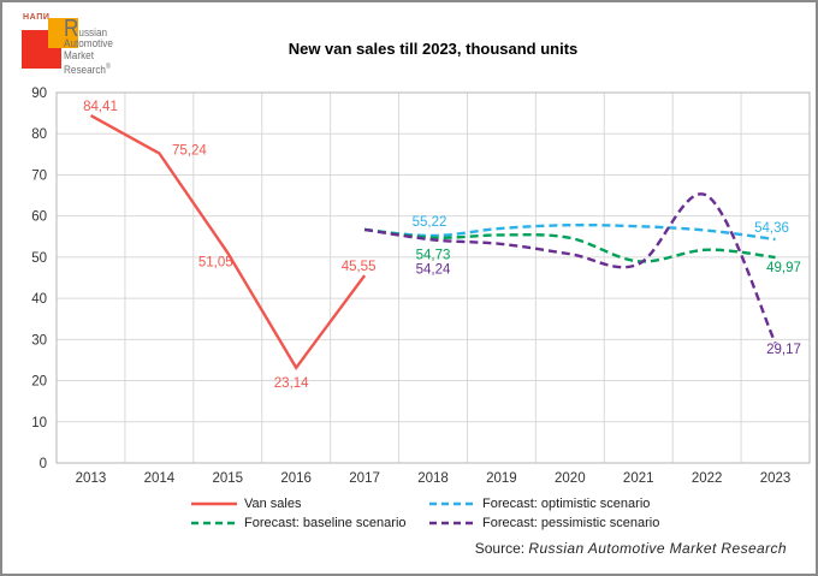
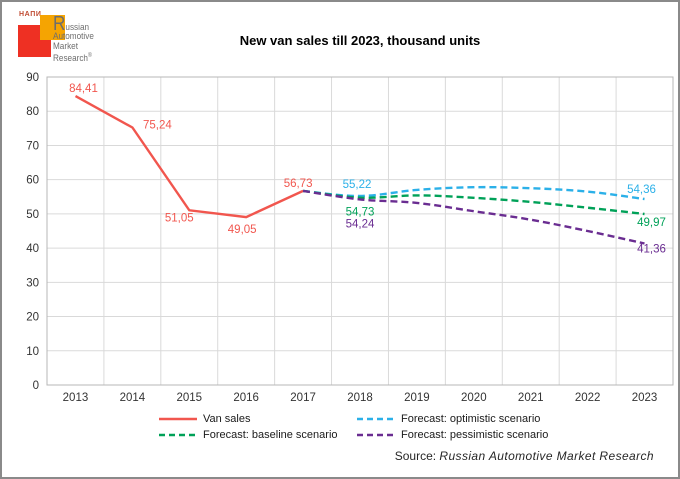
Van sales/2016: 23,14 -> 49,05
Van sales/2017: 45,55 -> 56,73
Forecast: baseline scenario/2021: 49 -> 54
Forecast: pessimistic scenario/2022: 65 -> 45
Forecast: pessimistic scenario/2023: 29,17 -> 41,36
